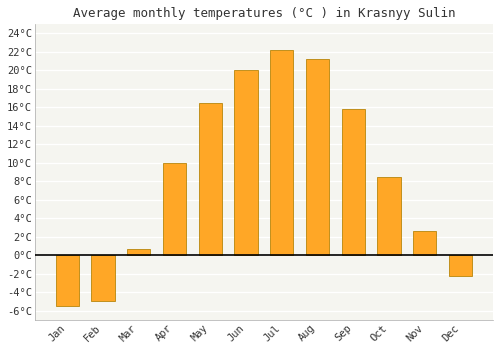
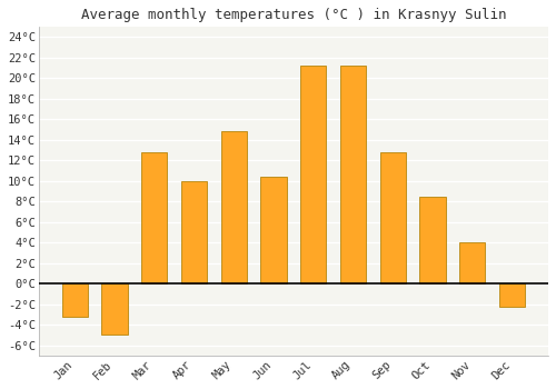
Jan: -5.5°C -> -3.2°C
Mar: 0.7°C -> 12.8°C
May: 16.5°C -> 14.8°C
Jun: 20.0°C -> 10.4°C
Jul: 22.2°C -> 21.2°C
Sep: 15.8°C -> 12.8°C
Nov: 2.6°C -> 4.0°C
